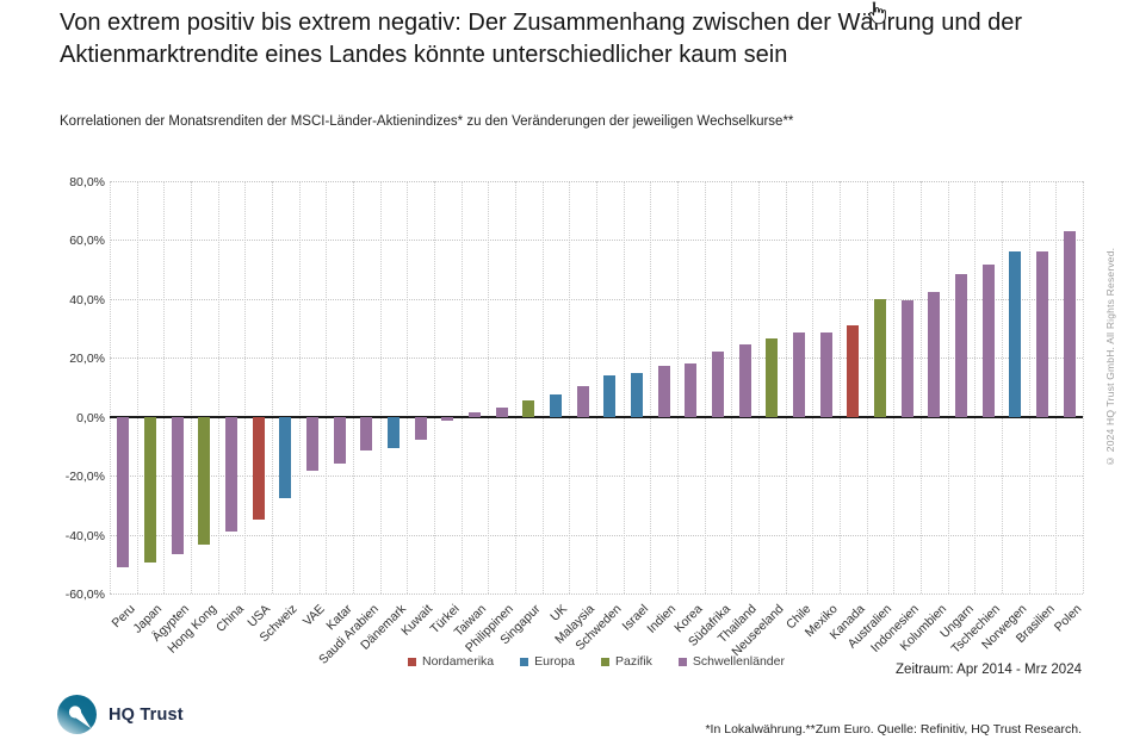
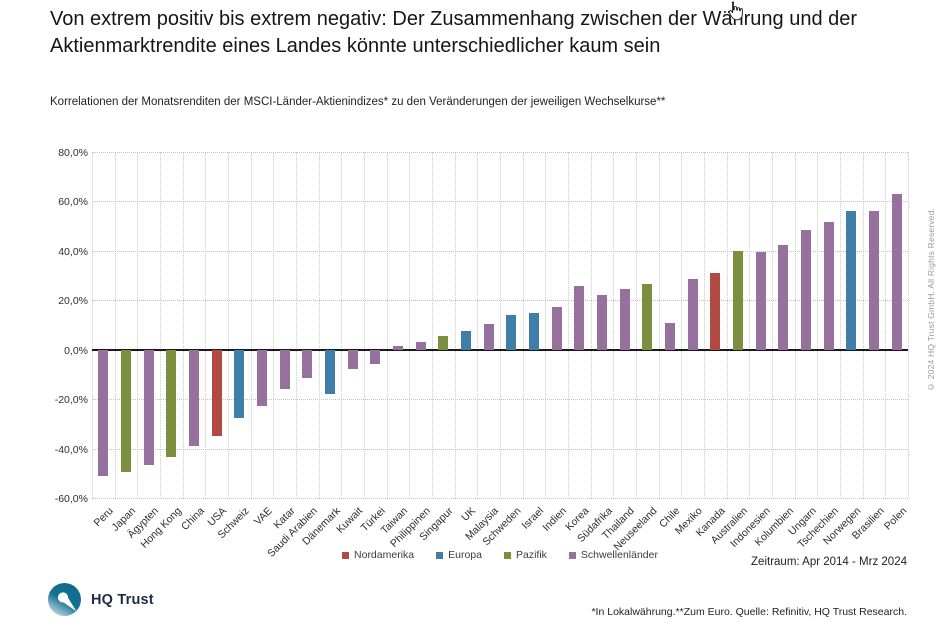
VAE: -18% -> -23%
Dänemark: -10% -> -18%
Türkei: -2% -> -6%
Korea: 18% -> 26%
Chile: 28% -> 11%
